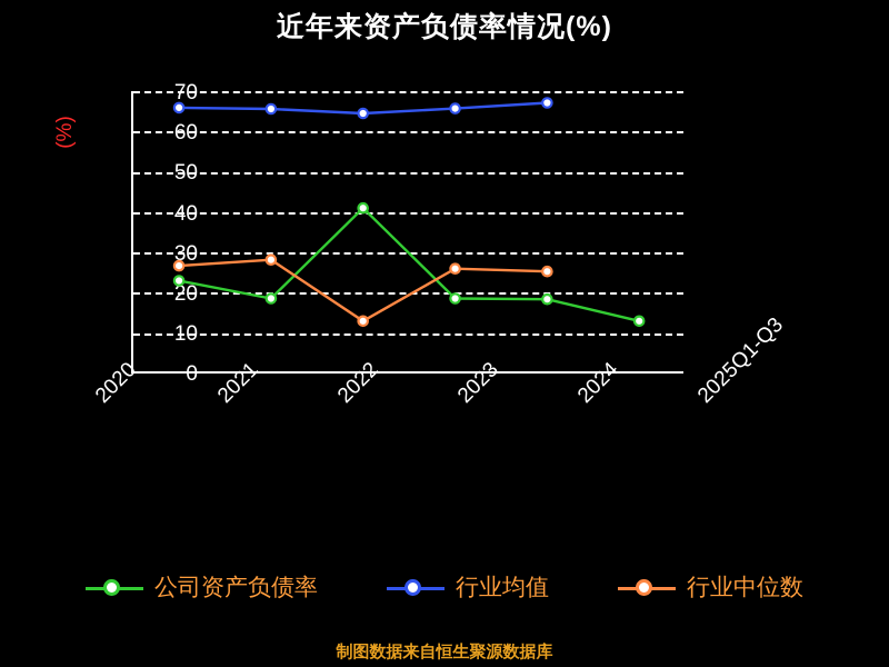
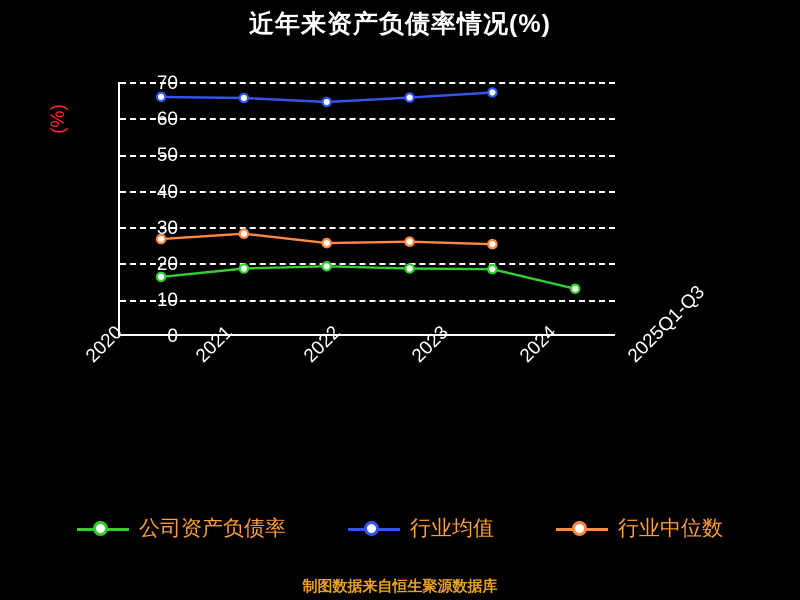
公司资产负债率/2020: 23 -> 16
公司资产负债率/2022: 41 -> 19
行业中位数/2022: 13 -> 26
